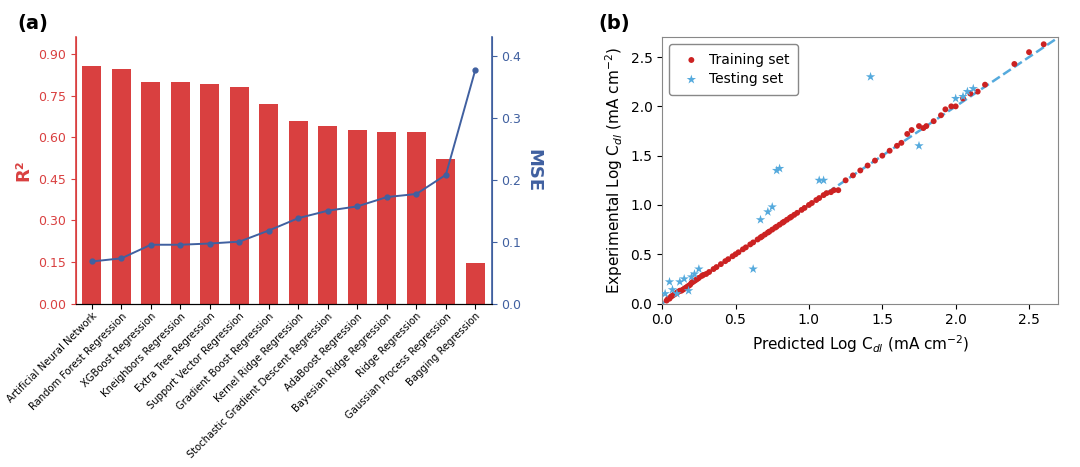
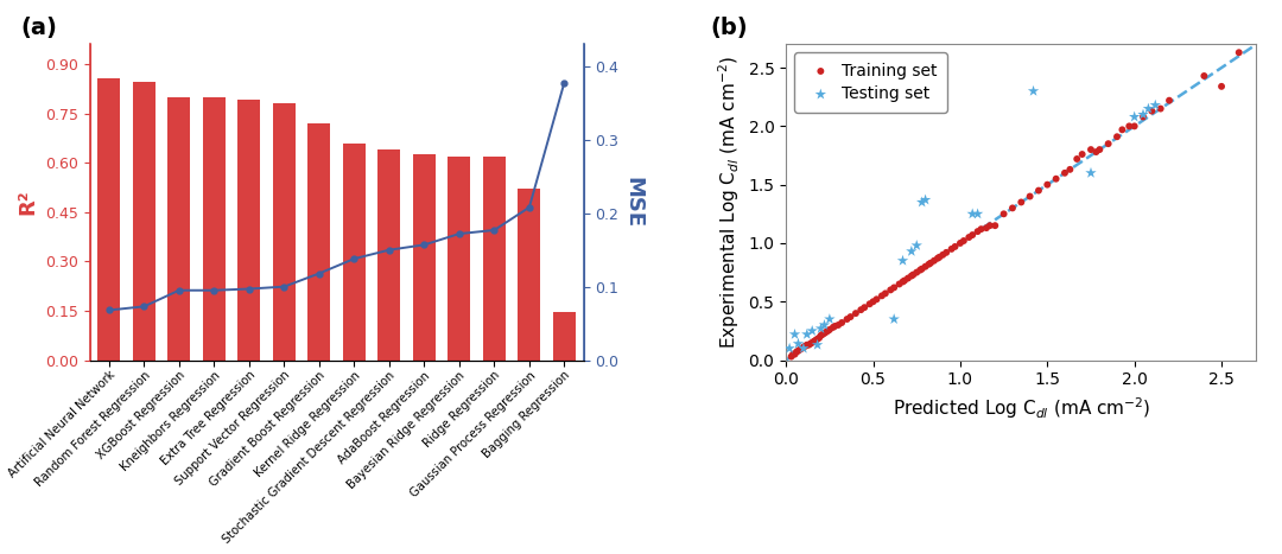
(b)/Training set/2.5: 2.55 -> 2.34
